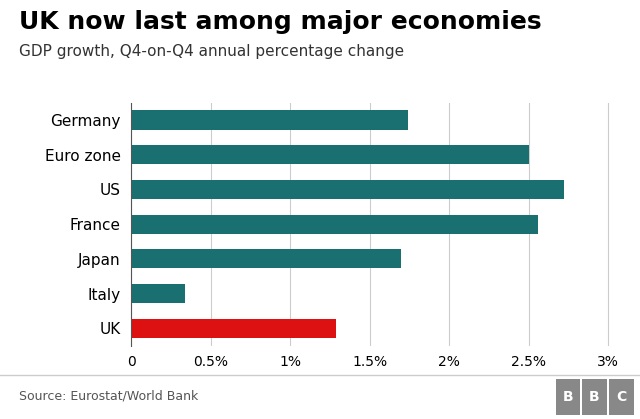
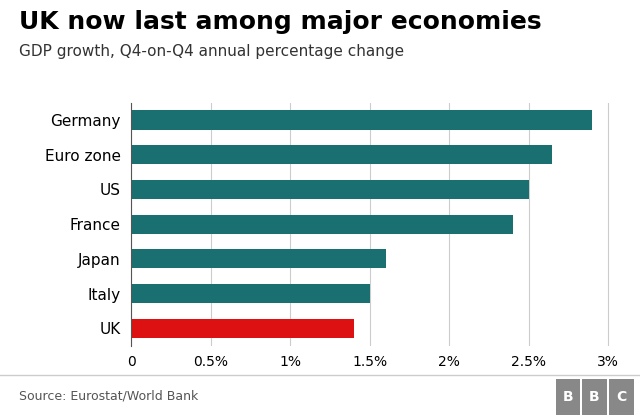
Germany: 1.74% -> 2.90%
Euro zone: 2.50% -> 2.65%
US: 2.72% -> 2.50%
France: 2.56% -> 2.40%
Japan: 1.70% -> 1.60%
Italy: 0.34% -> 1.50%
UK: 1.29% -> 1.40%
